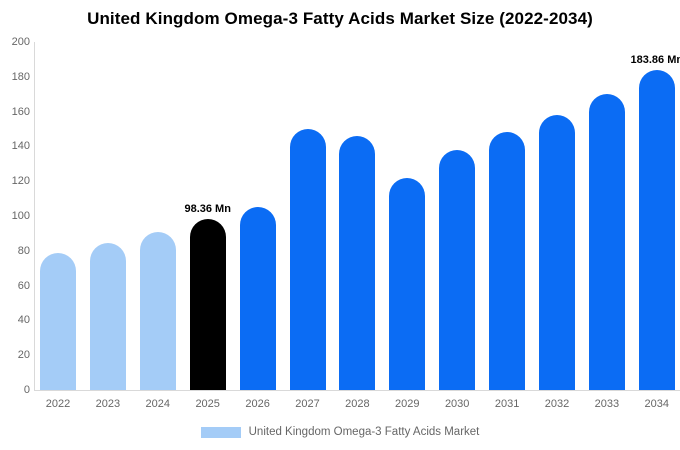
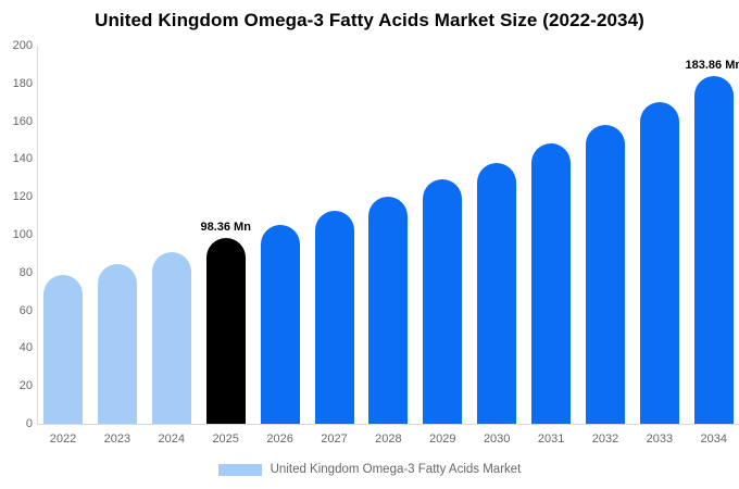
2027: 150 -> 112
2028: 146 -> 120
2029: 122 -> 130
